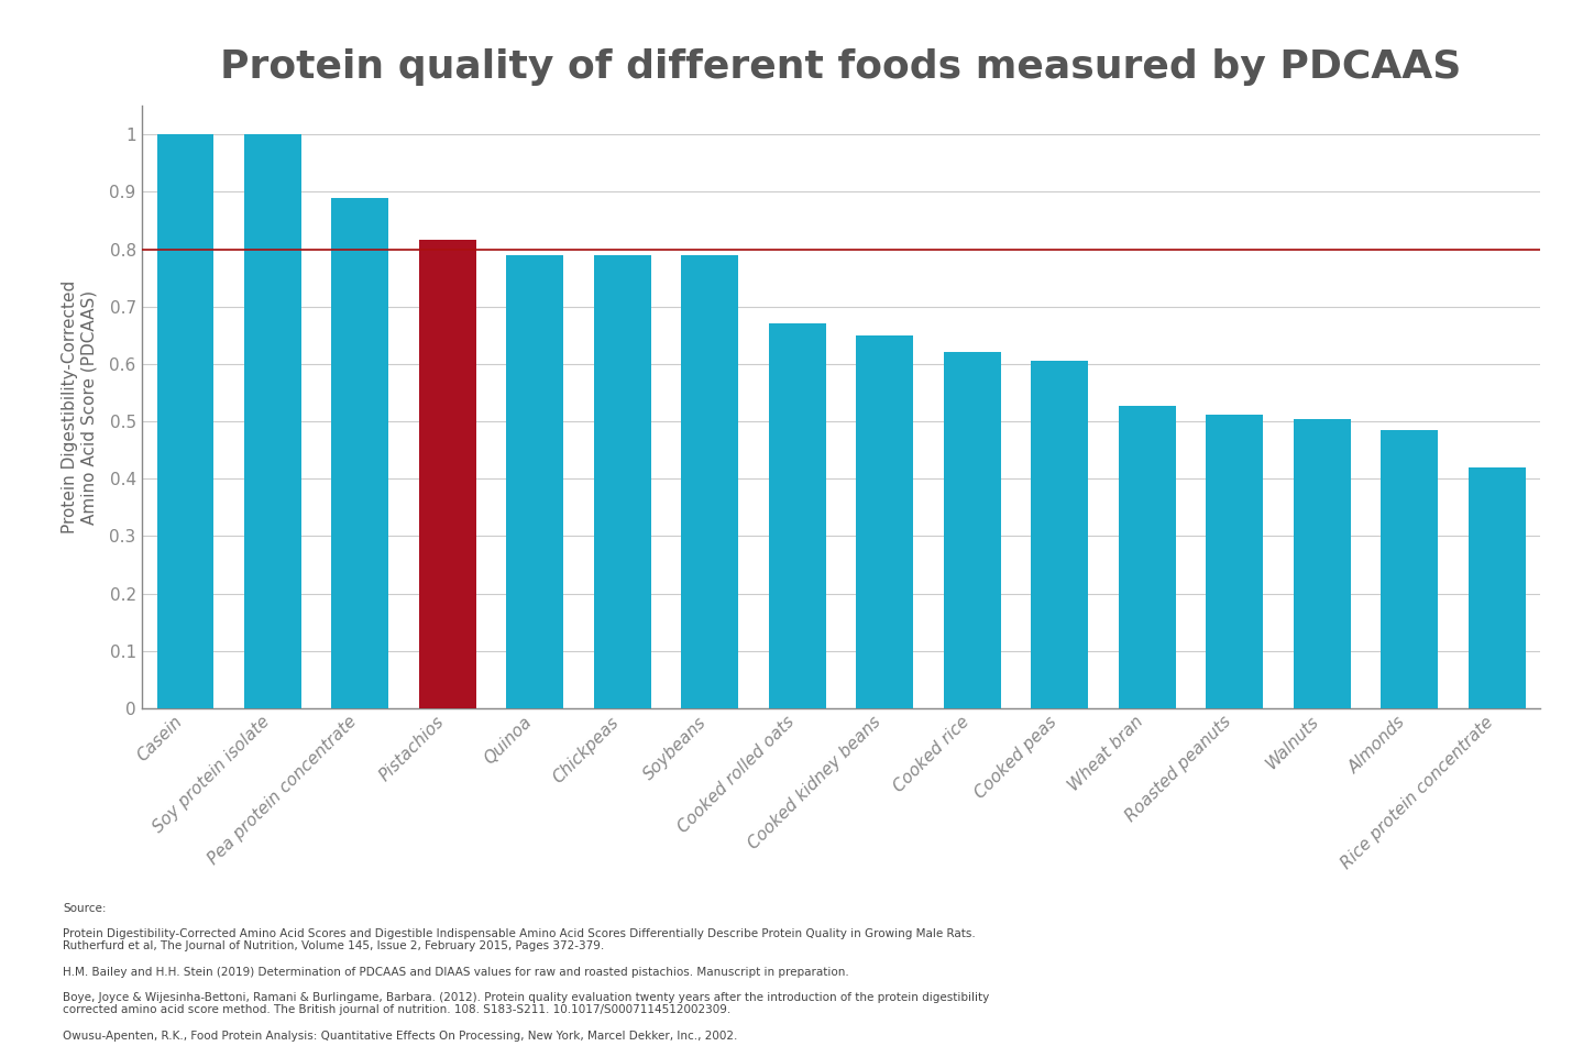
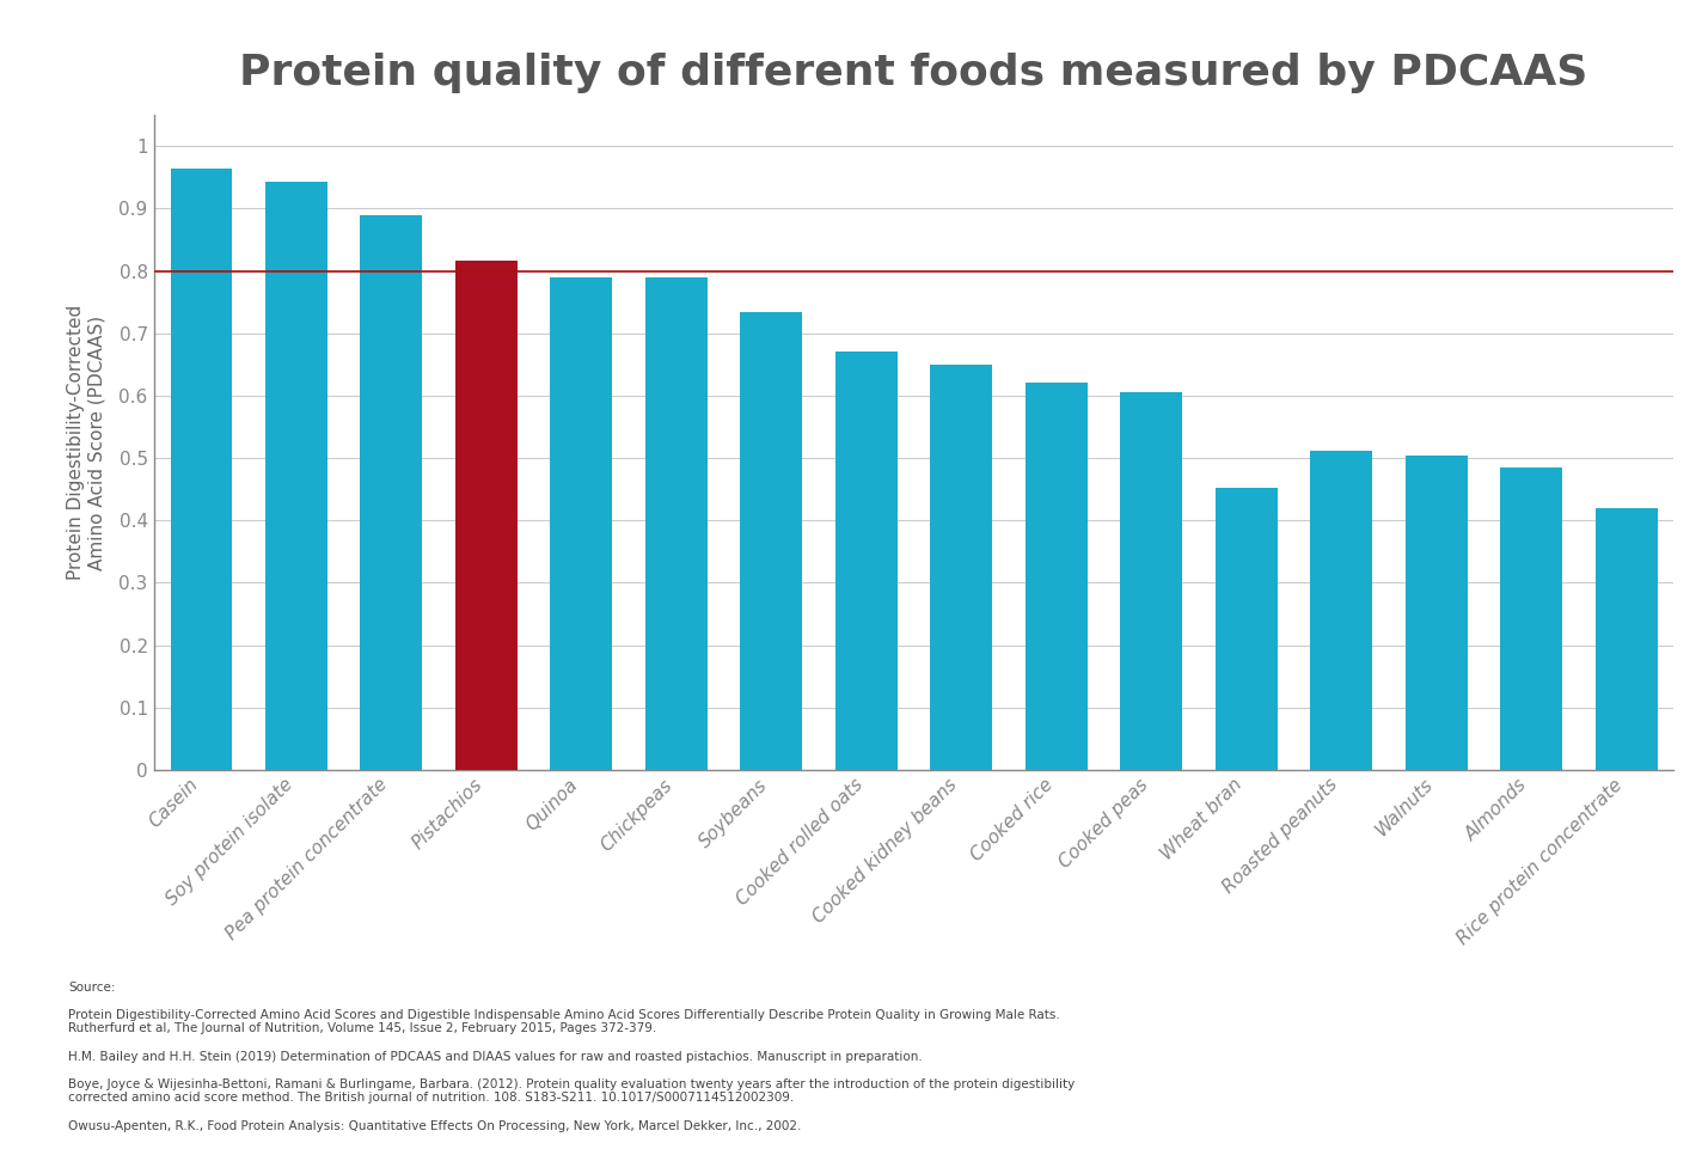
Casein: 1.000 -> 0.964
Soy protein isolate: 1.000 -> 0.942
Soybeans: 0.790 -> 0.734
Wheat bran: 0.527 -> 0.452
